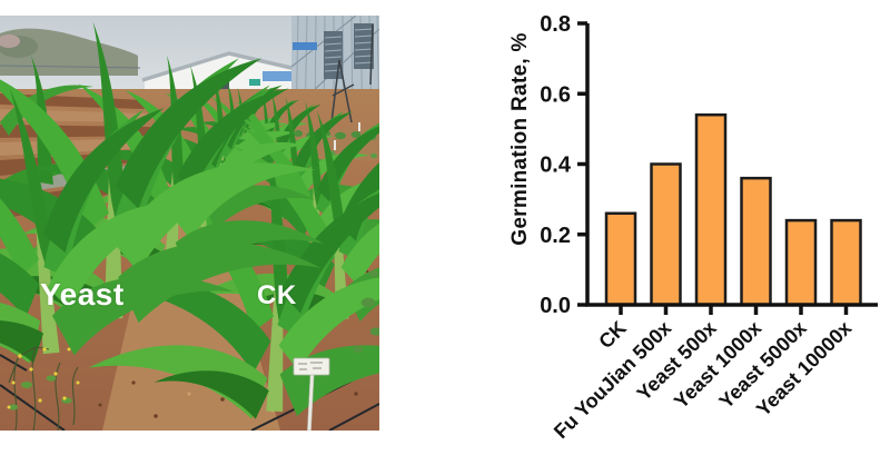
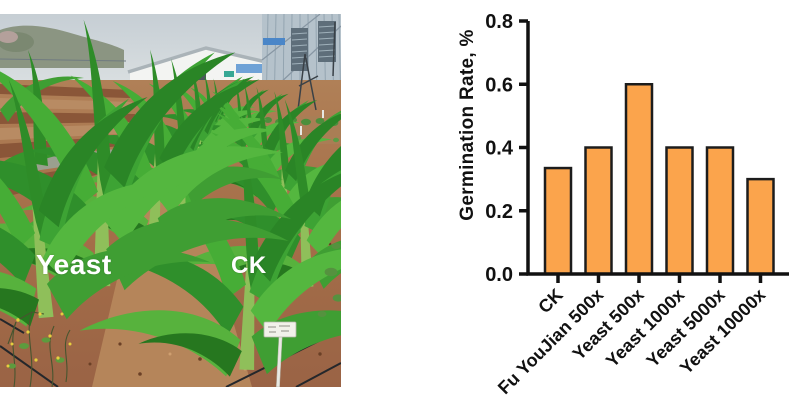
CK: 0.26 -> 0.34
Yeast 500x: 0.54 -> 0.60
Yeast 1000x: 0.36 -> 0.40
Yeast 5000x: 0.24 -> 0.40
Yeast 10000x: 0.24 -> 0.30
